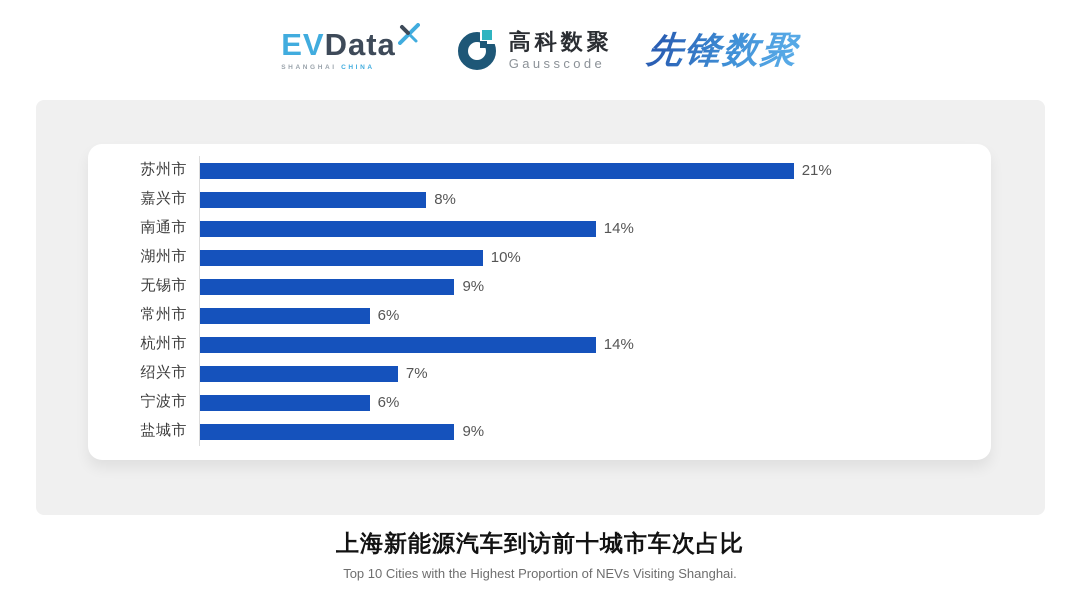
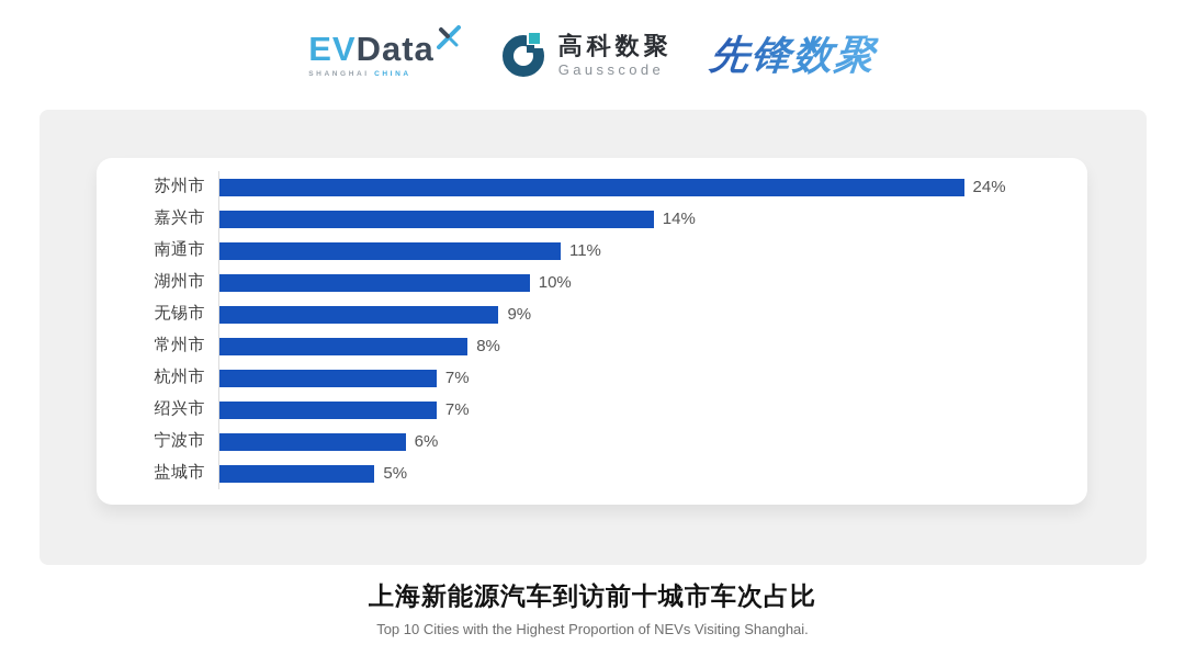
苏州市: 21% -> 24%
嘉兴市: 8% -> 14%
南通市: 14% -> 11%
常州市: 6% -> 8%
杭州市: 14% -> 7%
盐城市: 9% -> 5%
